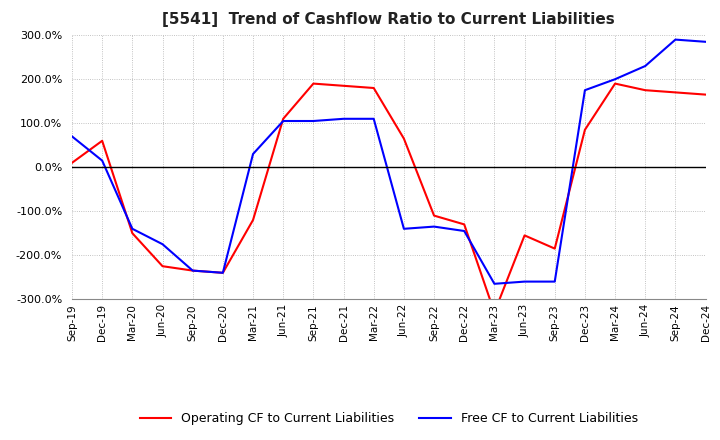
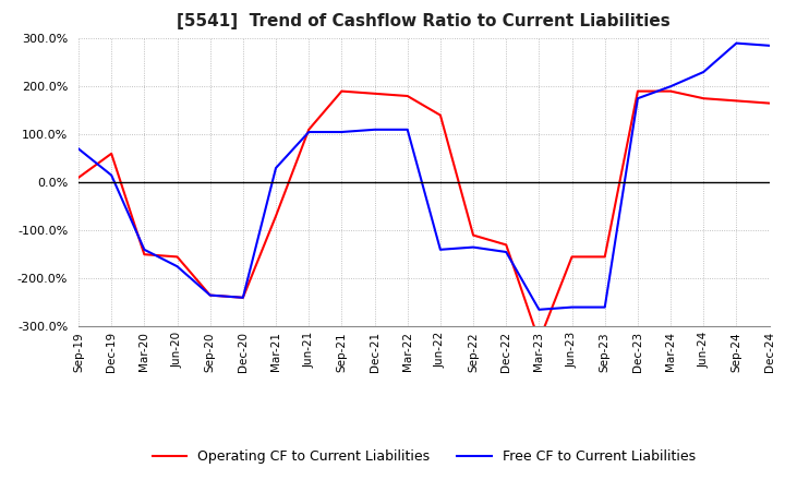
Operating CF to Current Liabilities/Jun-20: -225% -> -155%
Operating CF to Current Liabilities/Mar-21: -120% -> -70%
Operating CF to Current Liabilities/Jun-22: 65% -> 140%
Operating CF to Current Liabilities/Sep-23: -185% -> -155%
Operating CF to Current Liabilities/Dec-23: 85% -> 190%
